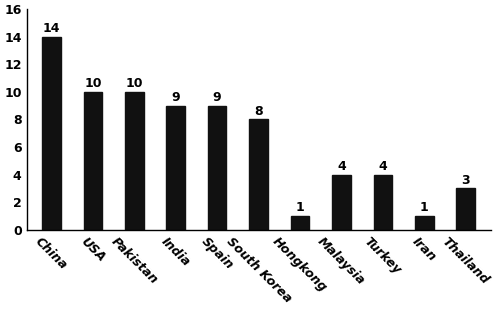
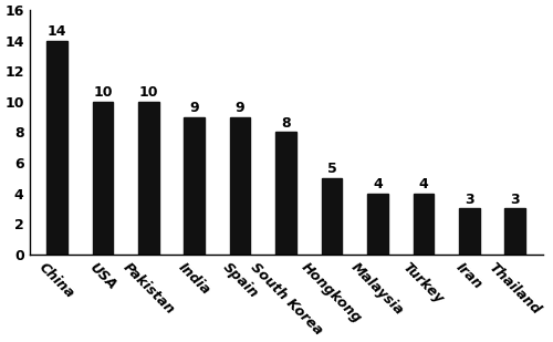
Hongkong: 1 -> 5
Iran: 1 -> 3
